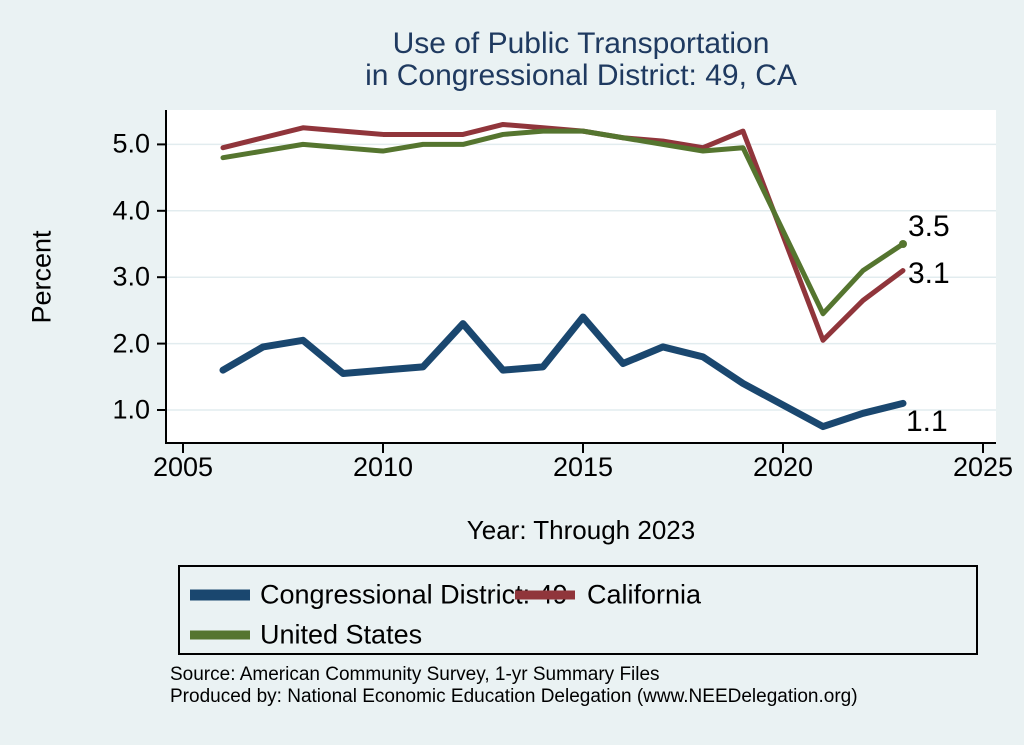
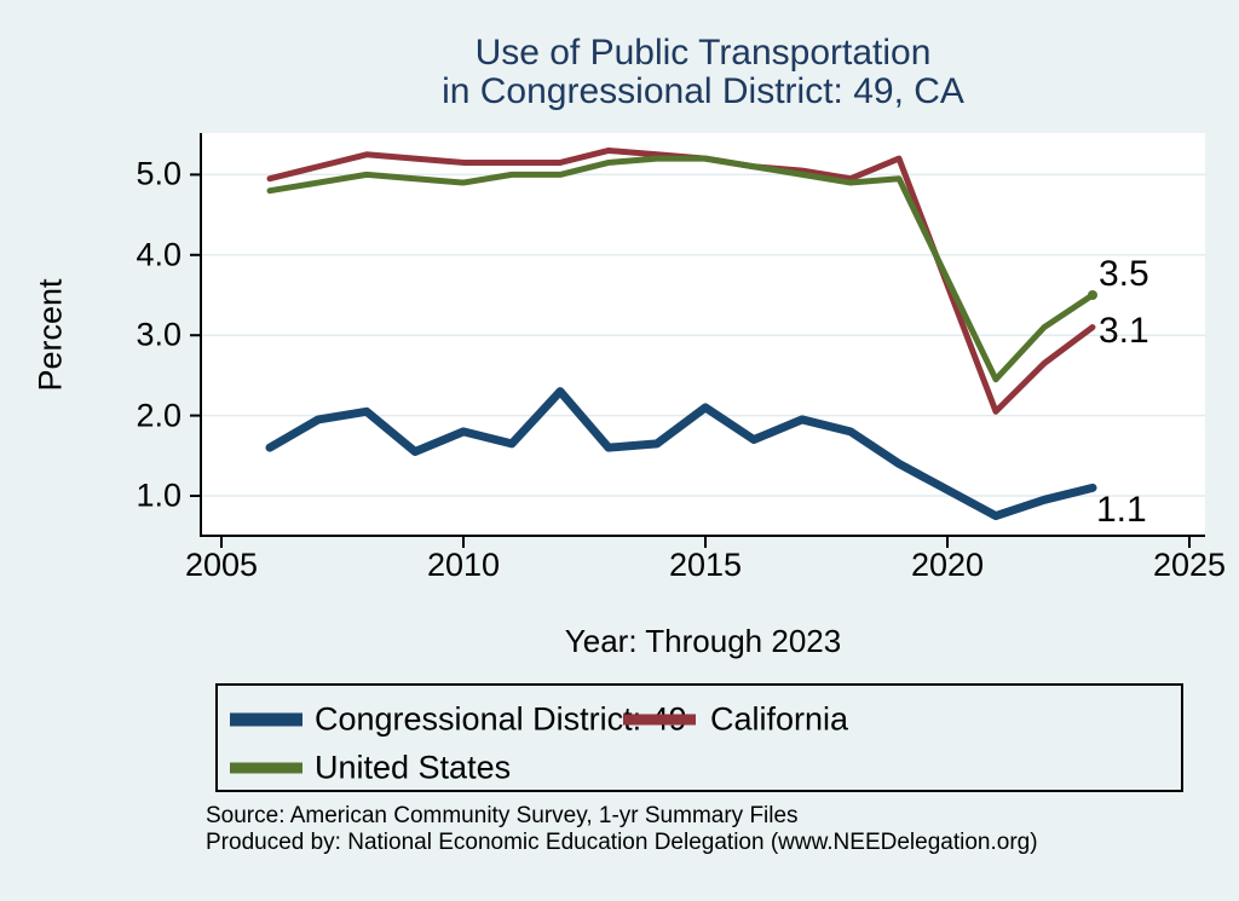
Congressional District: 49/2010: 1.6 -> 1.8
Congressional District: 49/2015: 2.4 -> 2.1
